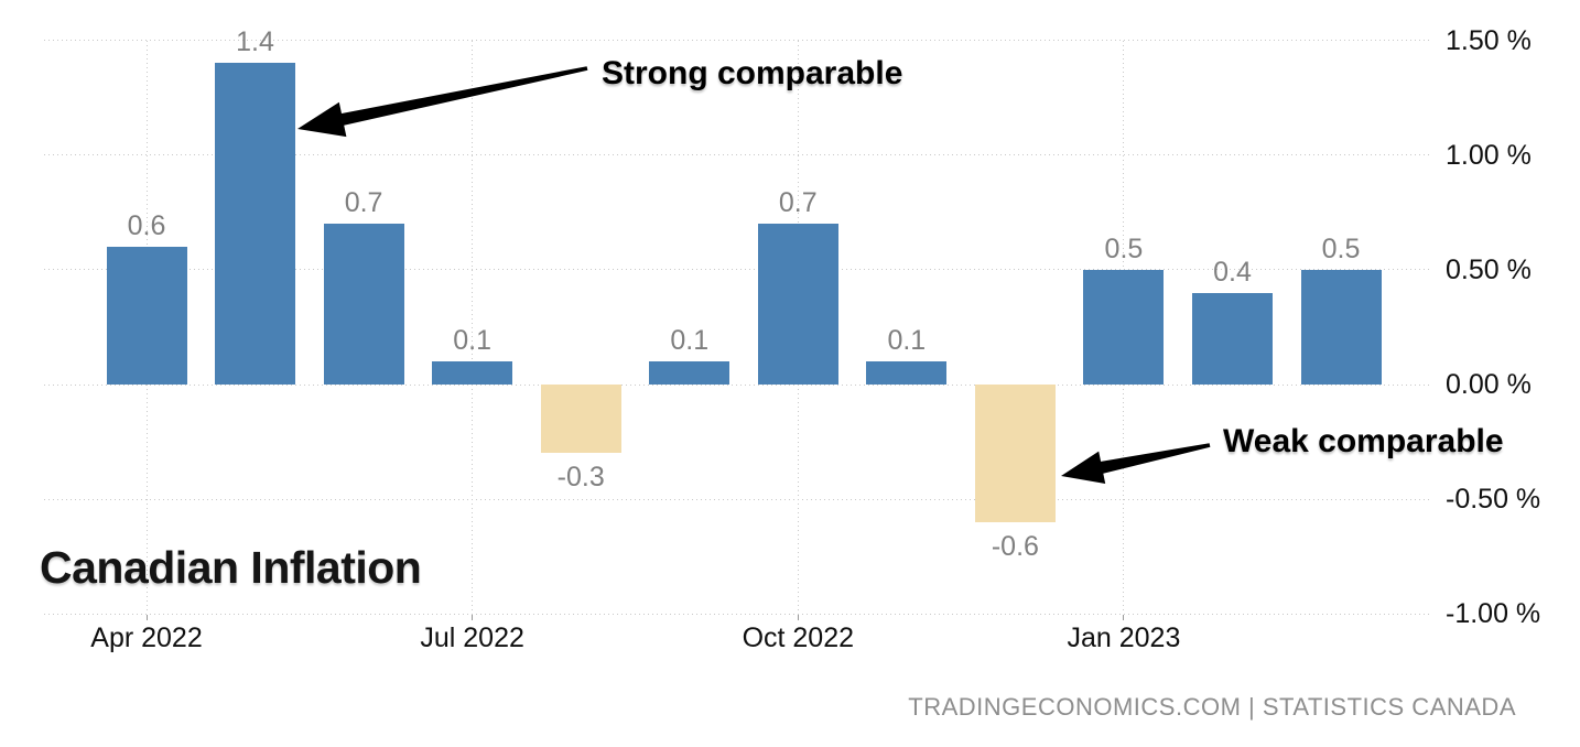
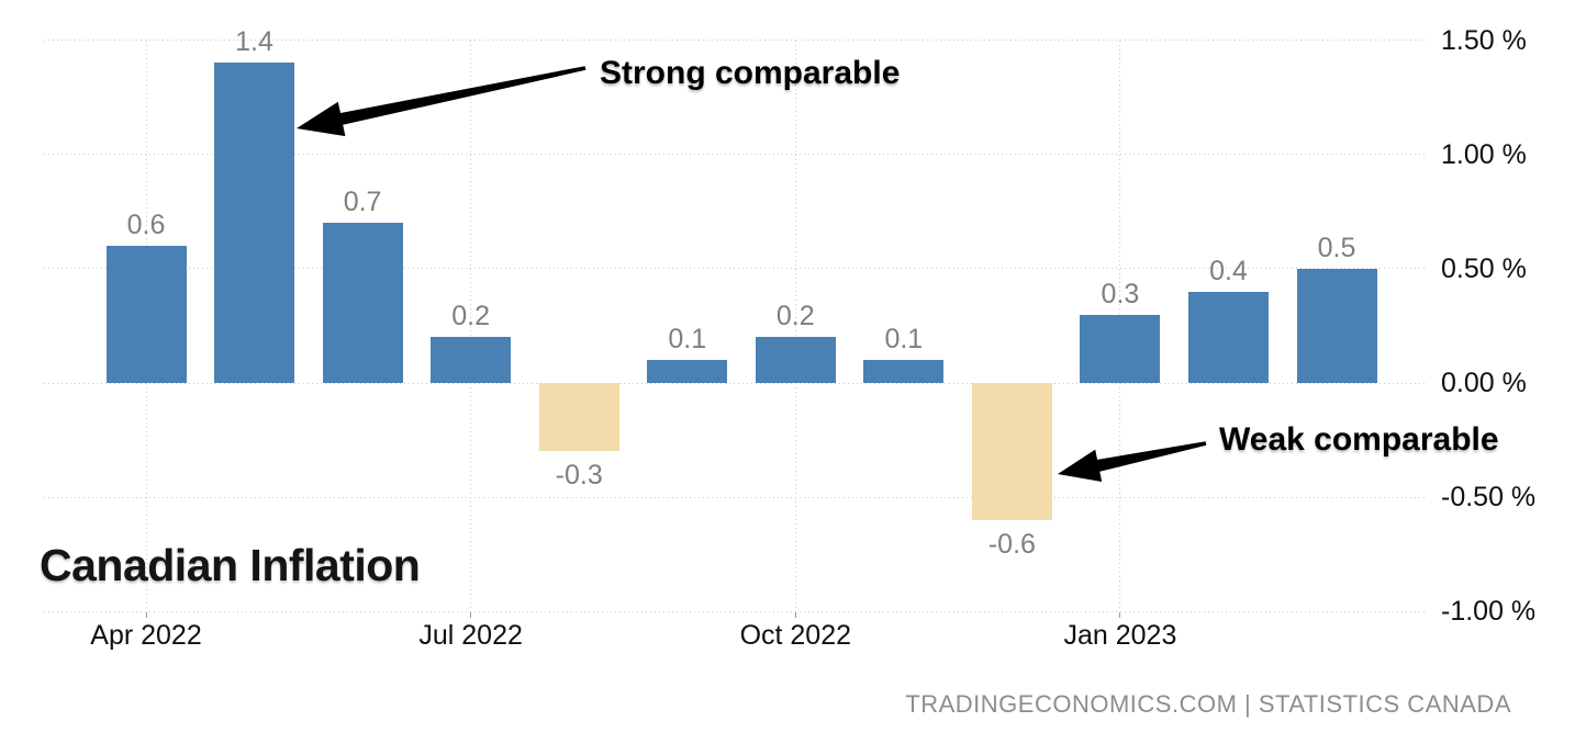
Jul 2022: 0.1 -> 0.2
Oct 2022: 0.7 -> 0.2
Jan 2023: 0.5 -> 0.3
